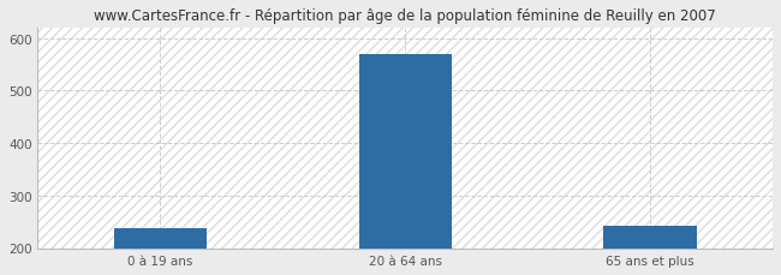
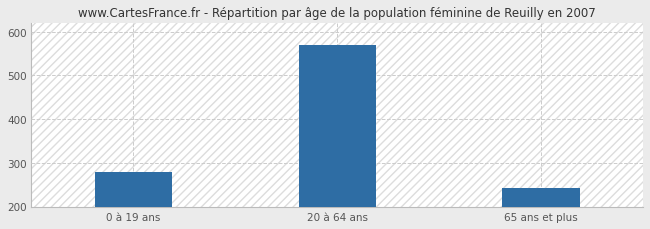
0 à 19 ans: 237 -> 280
